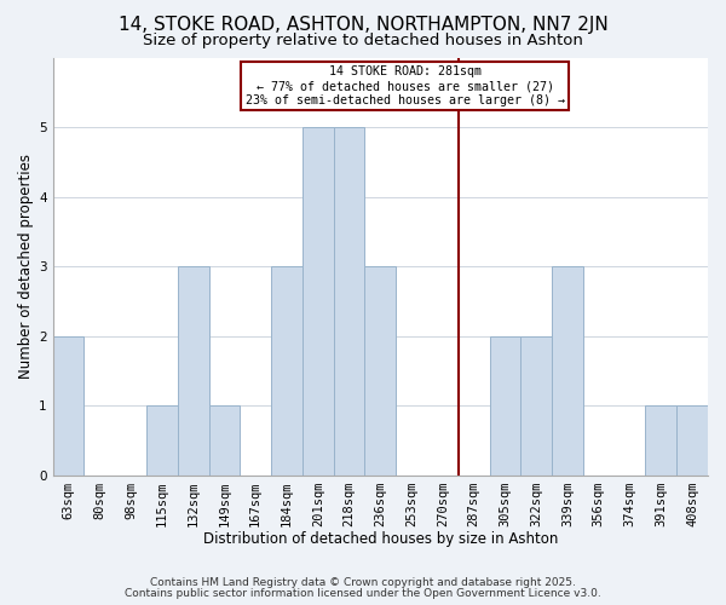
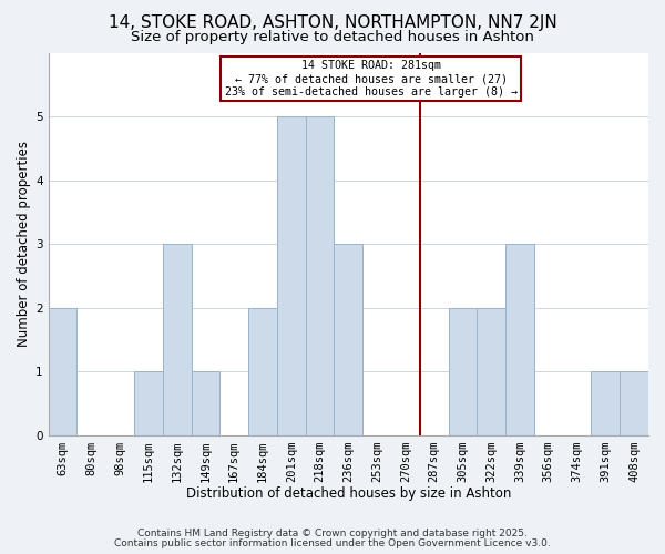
184sqm: 3 -> 2
